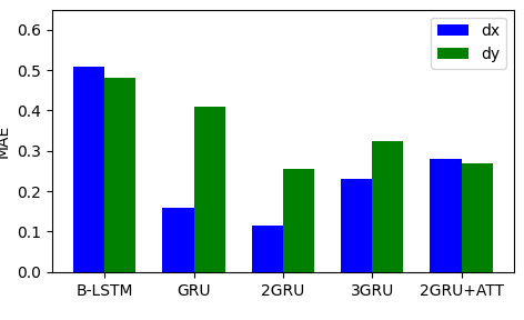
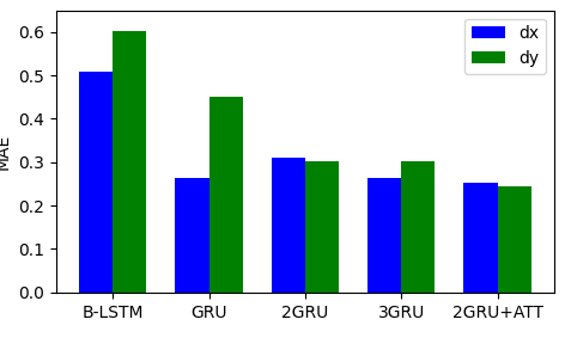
dy/B-LSTM: 0.480 -> 0.602
dx/GRU: 0.160 -> 0.263
dy/GRU: 0.410 -> 0.452
dx/2GRU: 0.115 -> 0.310
dy/2GRU: 0.255 -> 0.301
dx/3GRU: 0.230 -> 0.263
dy/3GRU: 0.325 -> 0.301
dx/2GRU+ATT: 0.280 -> 0.252
dy/2GRU+ATT: 0.270 -> 0.245
